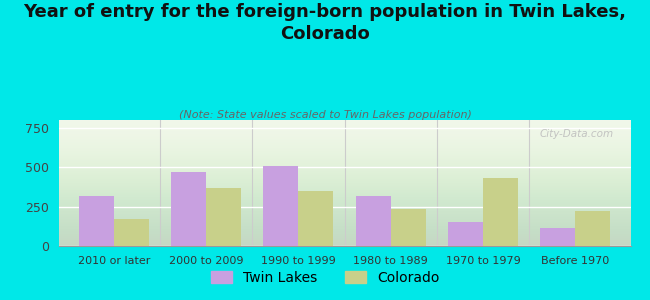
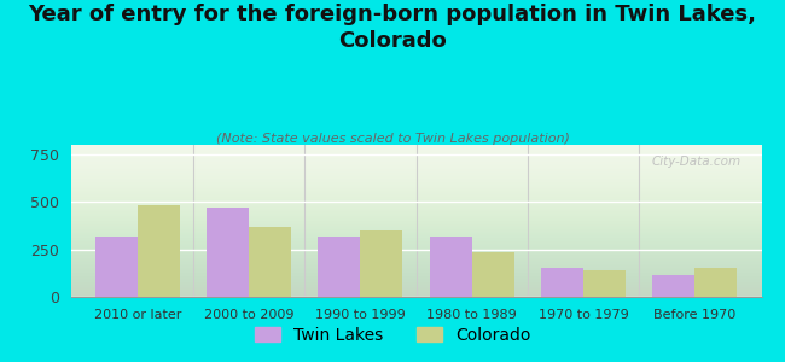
Colorado/2010 or later: 170 -> 480
Twin Lakes/1990 to 1999: 510 -> 320
Colorado/1970 to 1979: 430 -> 140
Colorado/Before 1970: 220 -> 150
